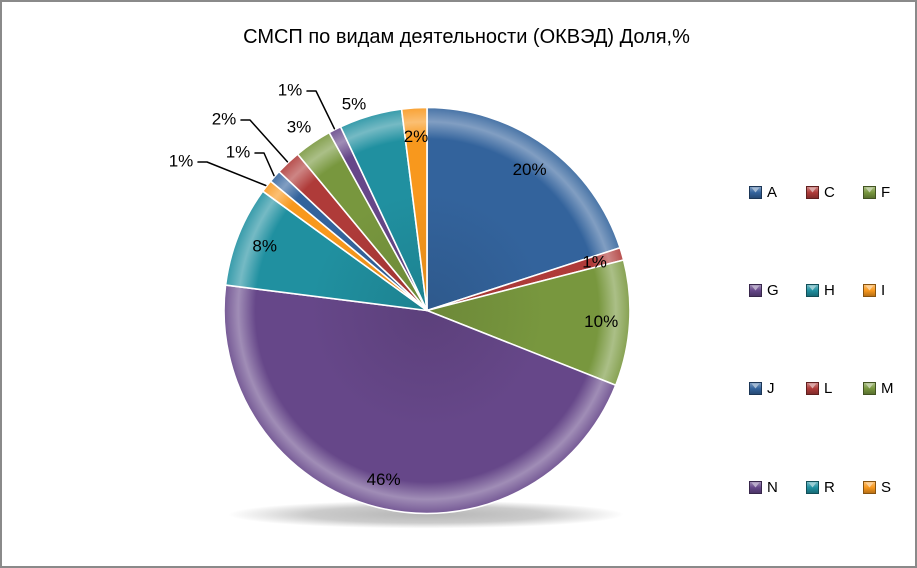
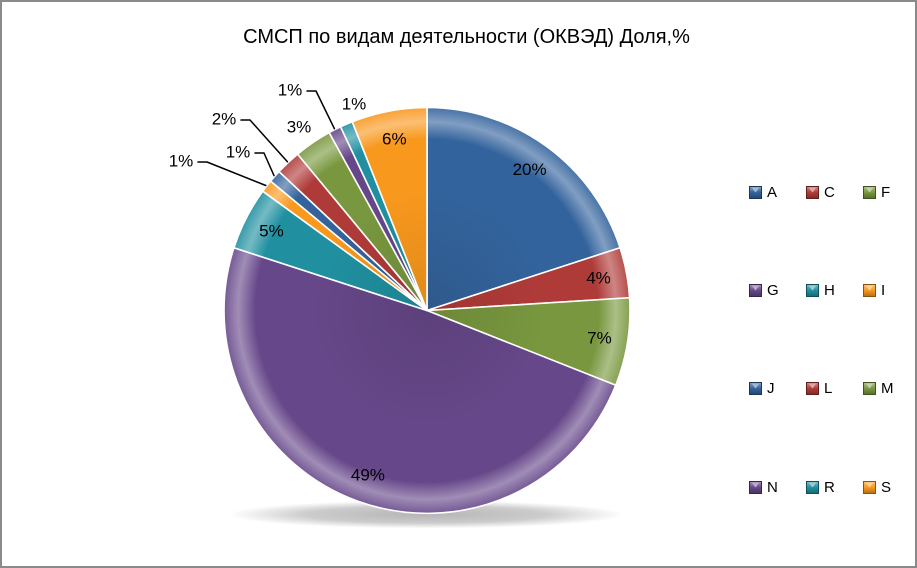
C: 1% -> 4%
F: 10% -> 7%
G: 46% -> 49%
H: 8% -> 5%
R: 5% -> 1%
S: 2% -> 6%
